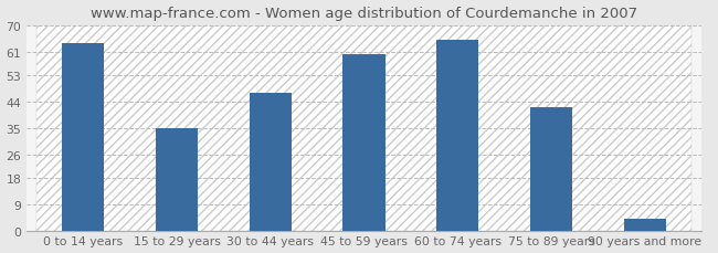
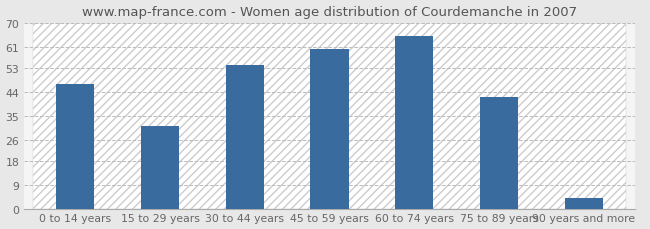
0 to 14 years: 64 -> 47
15 to 29 years: 35 -> 31
30 to 44 years: 47 -> 54
